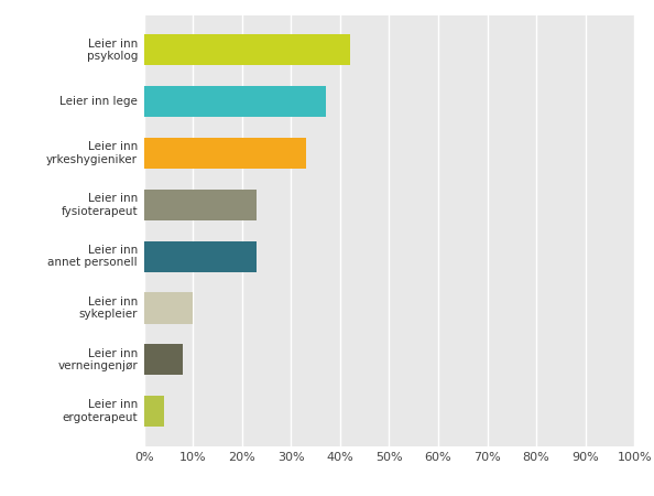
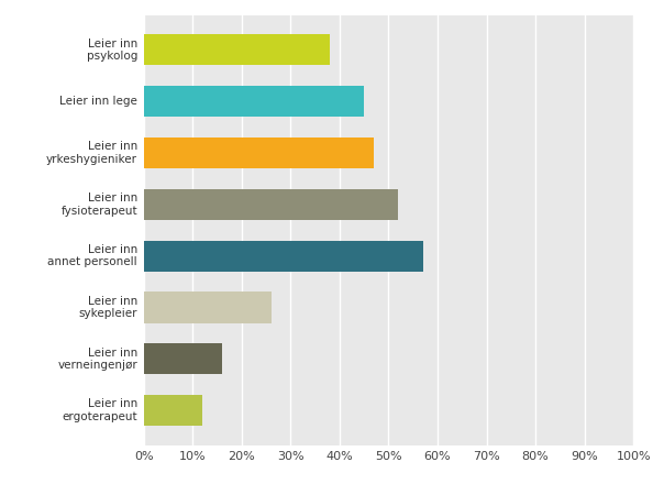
Leier inn psykolog: 42% -> 38%
Leier inn lege: 37% -> 45%
Leier inn yrkeshygieniker: 33% -> 47%
Leier inn fysioterapeut: 23% -> 52%
Leier inn annet personell: 23% -> 57%
Leier inn sykepleier: 10% -> 26%
Leier inn verneingenjør: 8% -> 16%
Leier inn ergoterapeut: 4% -> 12%
